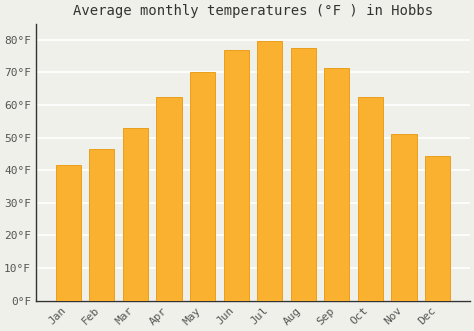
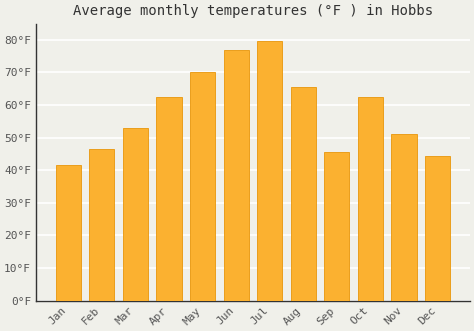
Aug: 77.5°F -> 65.5°F
Sep: 71.5°F -> 45.5°F
